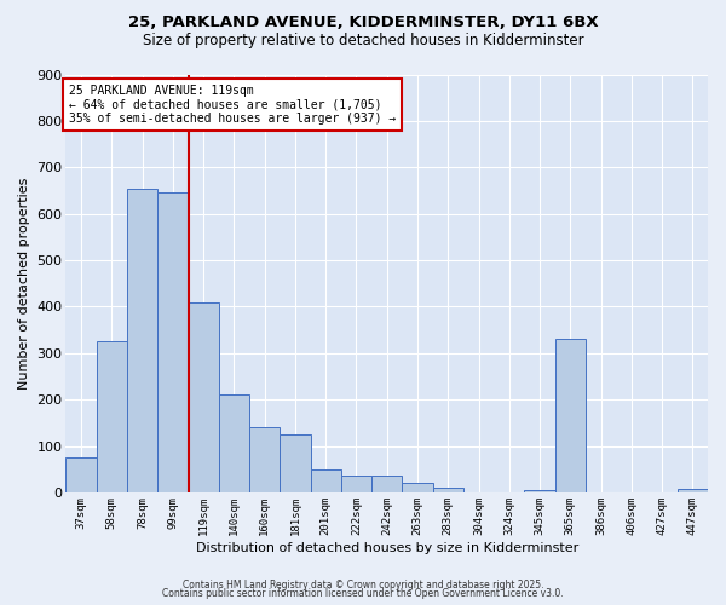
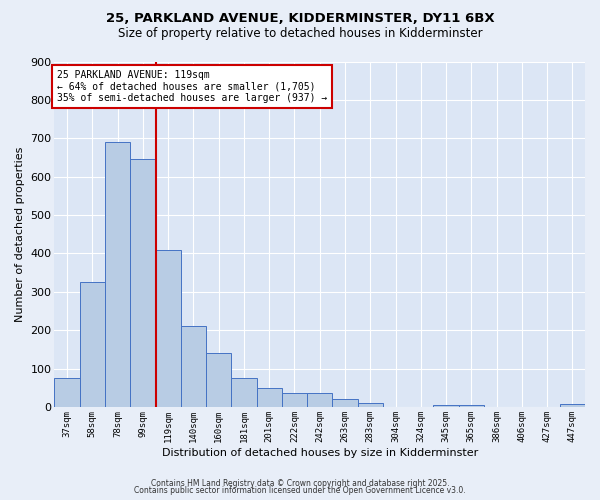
78sqm: 655 -> 690
181sqm: 125 -> 75
365sqm: 330 -> 5
